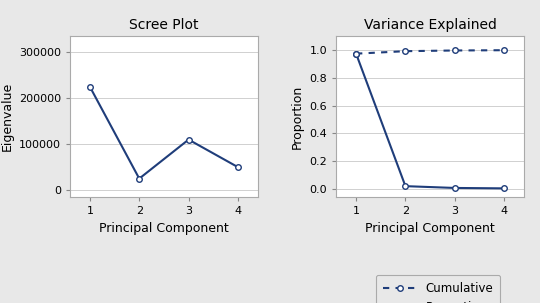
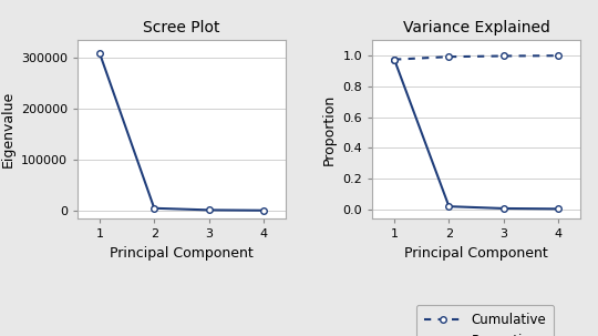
Scree Plot/1: 225000 -> 310000
Scree Plot/2: 25000 -> 5000
Scree Plot/3: 110000 -> 2000
Scree Plot/4: 50000 -> 1000
